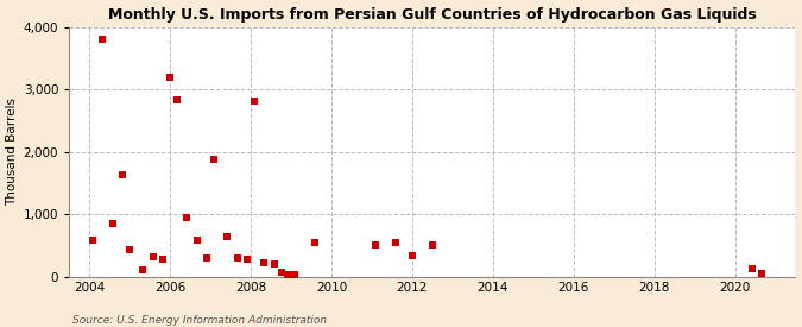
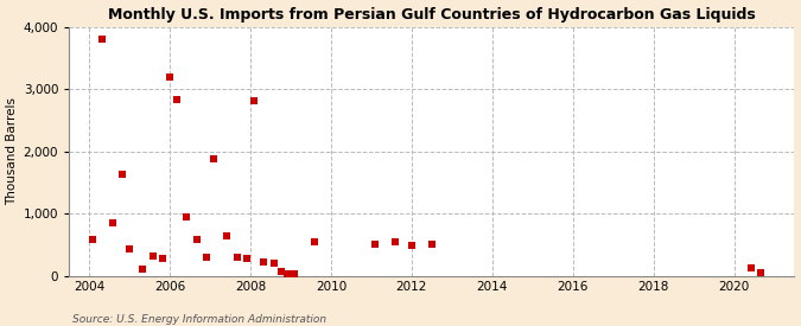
2012: 340 -> 490
